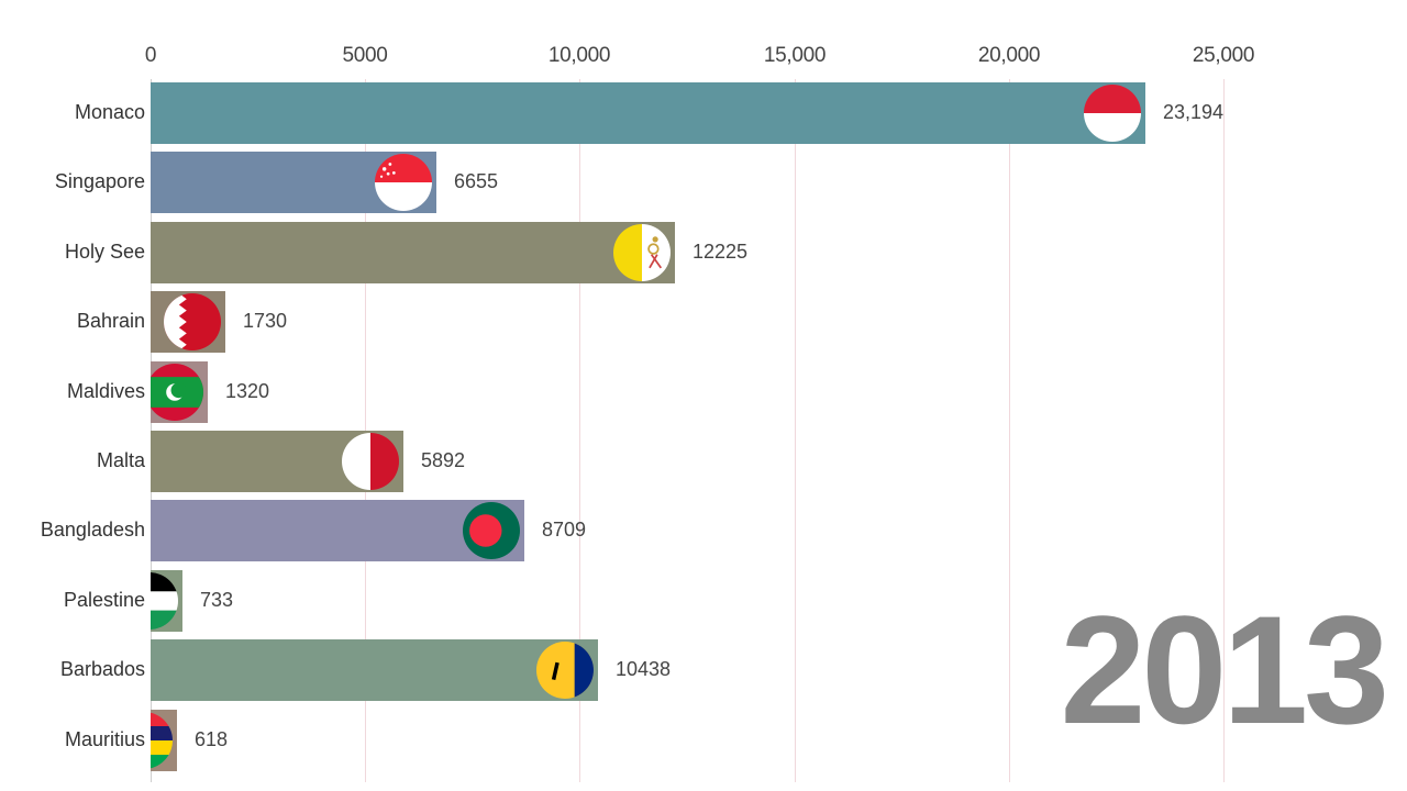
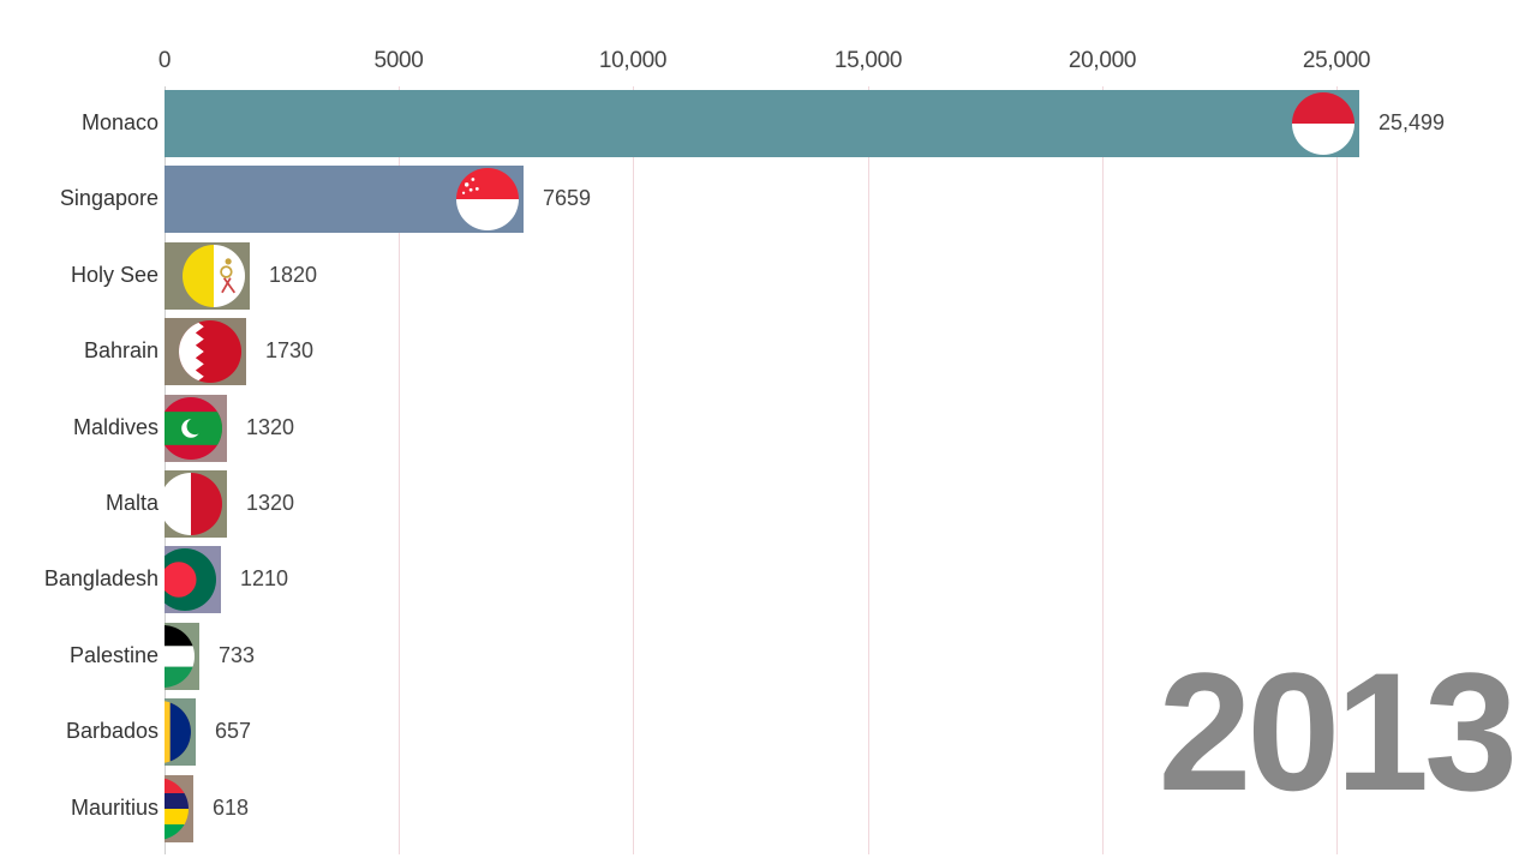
Monaco: 23,194 -> 25,499
Singapore: 6655 -> 7659
Holy See: 12225 -> 1820
Malta: 5892 -> 1320
Bangladesh: 8709 -> 1210
Barbados: 10438 -> 657
